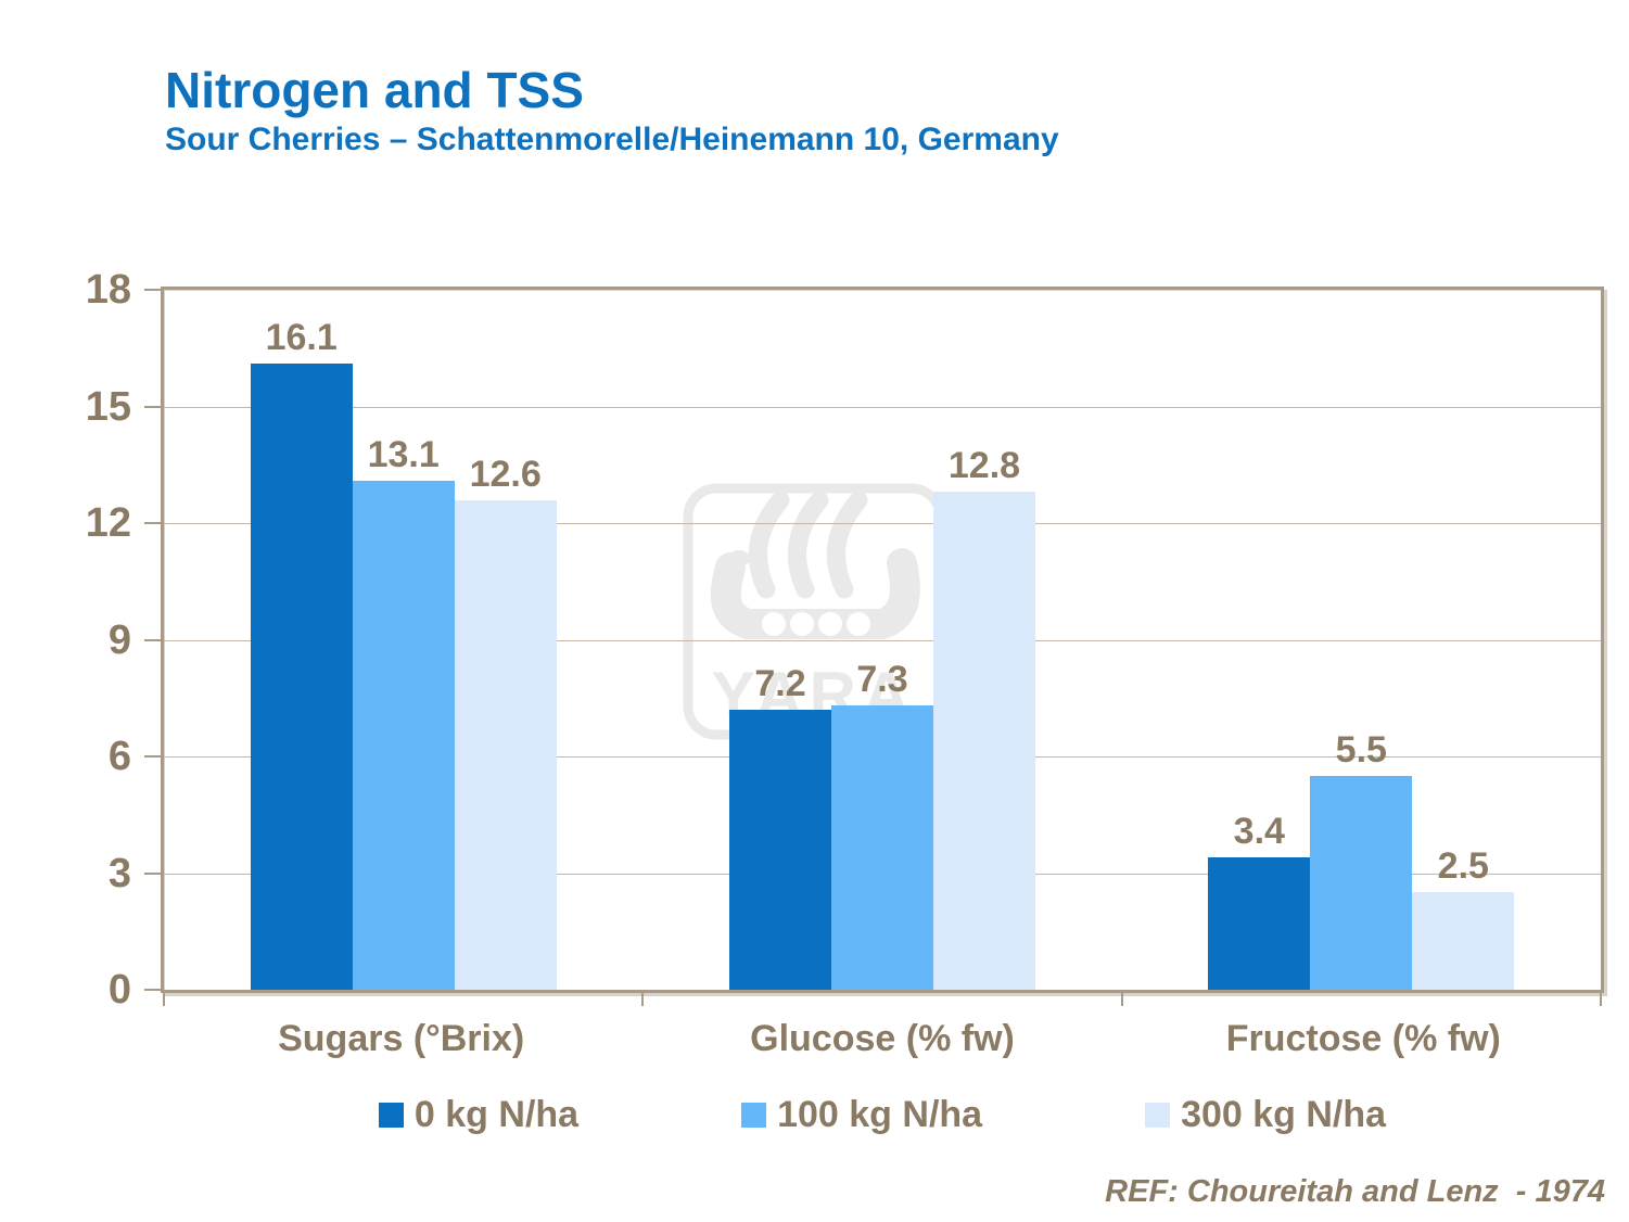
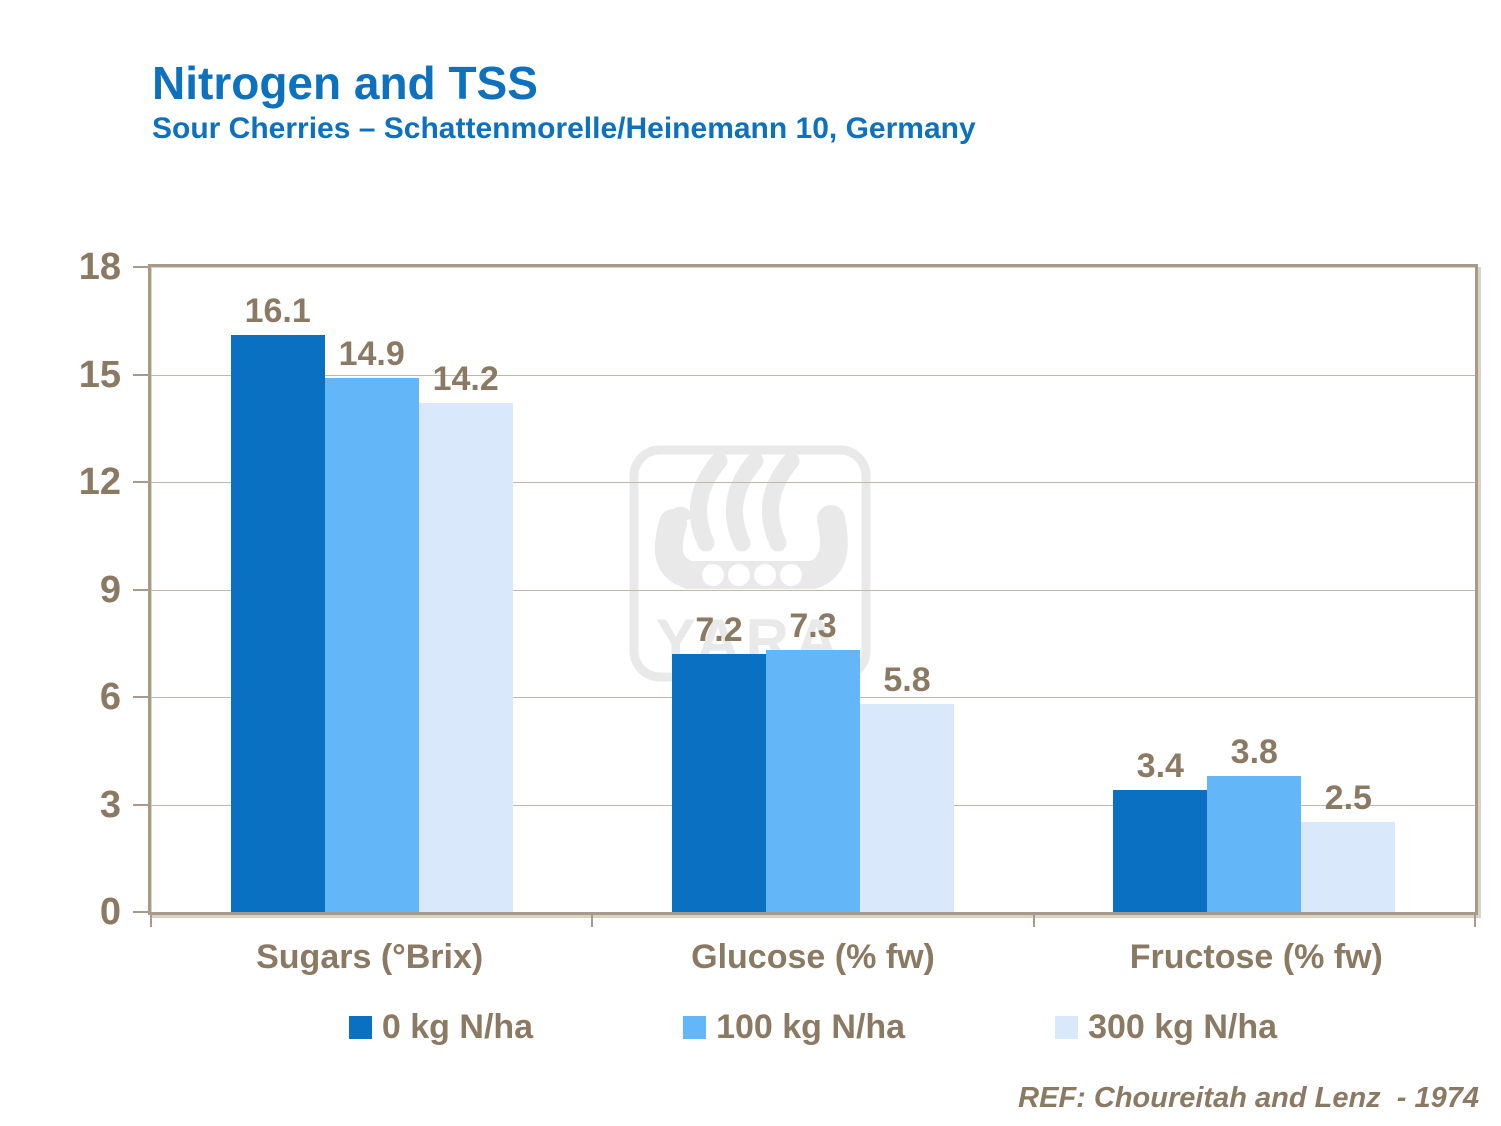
100 kg N/ha/Sugars (°Brix): 13.1 -> 14.9
300 kg N/ha/Sugars (°Brix): 12.6 -> 14.2
300 kg N/ha/Glucose (% fw): 12.8 -> 5.8
100 kg N/ha/Fructose (% fw): 5.5 -> 3.8
